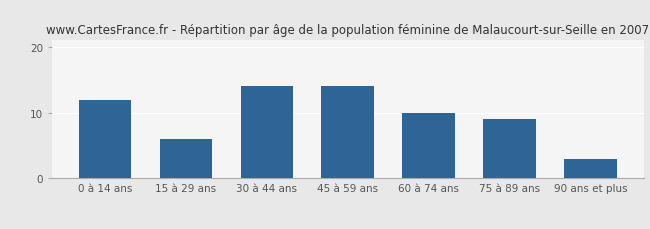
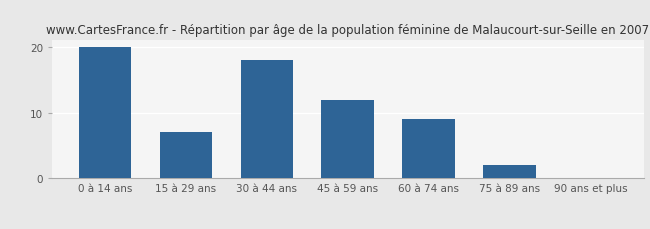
0 à 14 ans: 12.0 -> 20.0
15 à 29 ans: 6.0 -> 7.0
30 à 44 ans: 14.0 -> 18.0
45 à 59 ans: 14.0 -> 12.0
60 à 74 ans: 10.0 -> 9.0
75 à 89 ans: 9.0 -> 2.0
90 ans et plus: 3.0 -> 0.1
